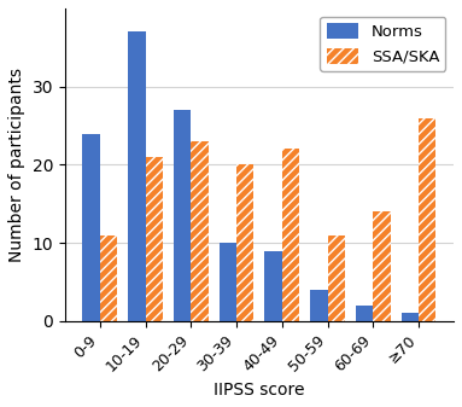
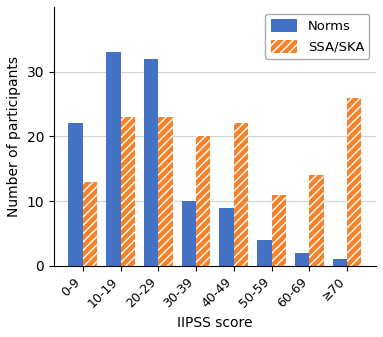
Norms/0-9: 24 -> 22
SSA/SKA/0-9: 11 -> 13
Norms/10-19: 37 -> 33
SSA/SKA/10-19: 21 -> 23
Norms/20-29: 27 -> 32
